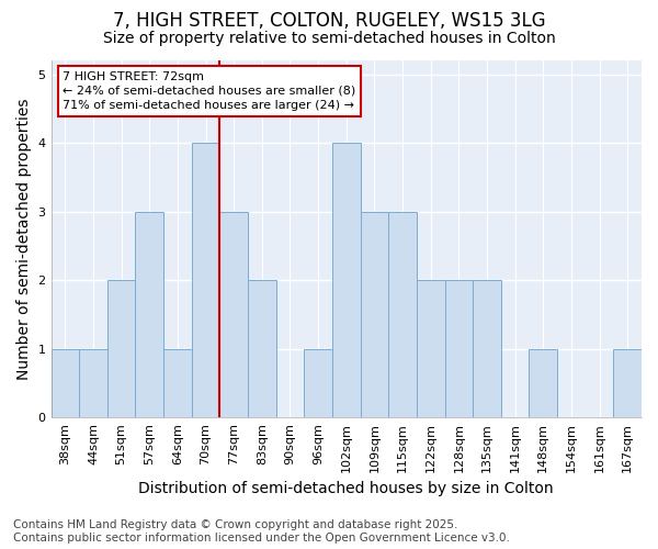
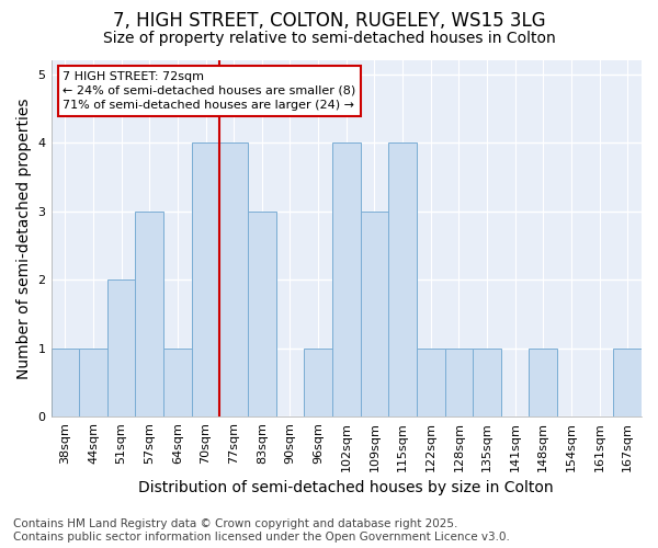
77sqm: 3 -> 4
83sqm: 2 -> 3
115sqm: 3 -> 4
122sqm: 2 -> 1
128sqm: 2 -> 1
135sqm: 2 -> 1
